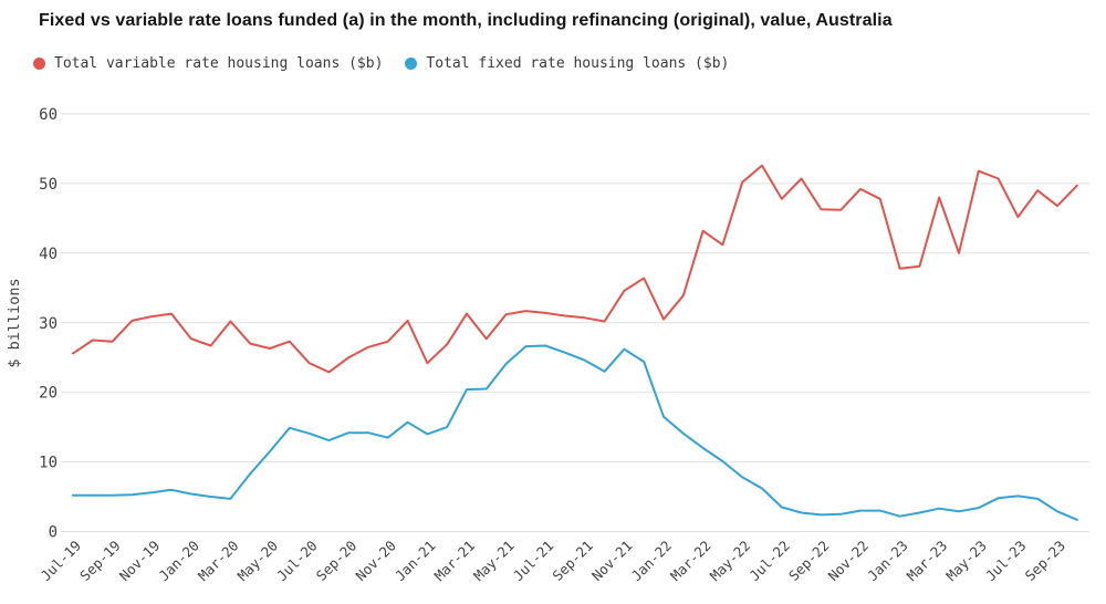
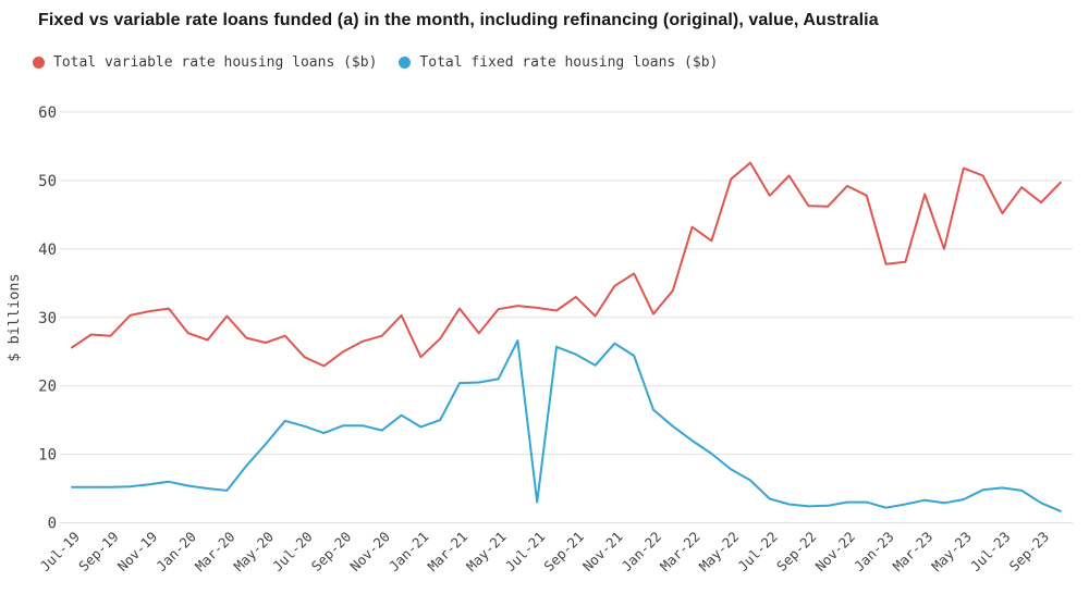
Total fixed rate housing loans ($b)/May-21: 24 -> 21
Total fixed rate housing loans ($b)/Jul-21: 27 -> 3
Total variable rate housing loans ($b)/Sep-21: 31 -> 33
